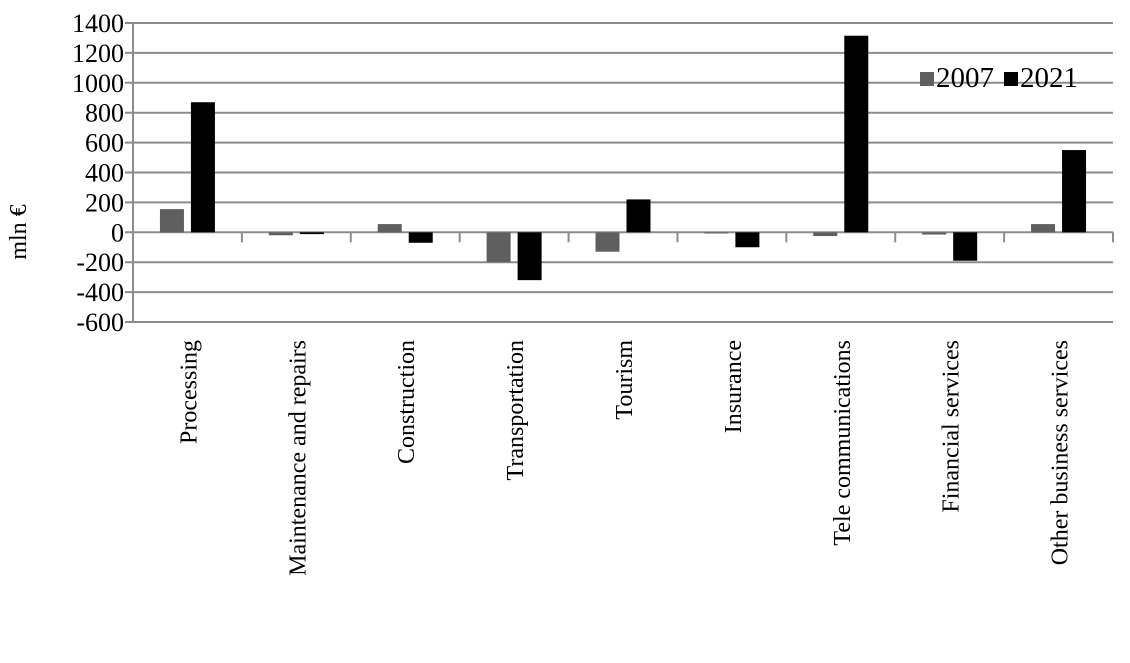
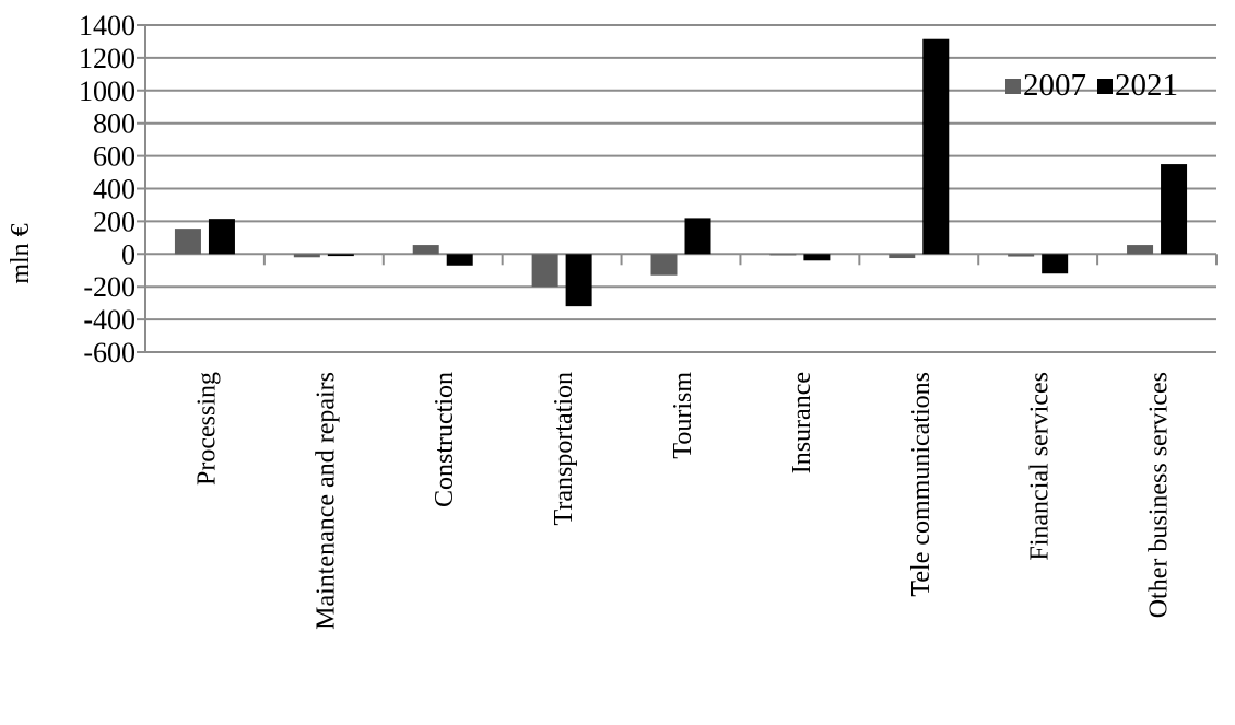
2021/Processing: 870 -> 220
2021/Insurance: -100 -> -40
2021/Financial services: -190 -> -120
